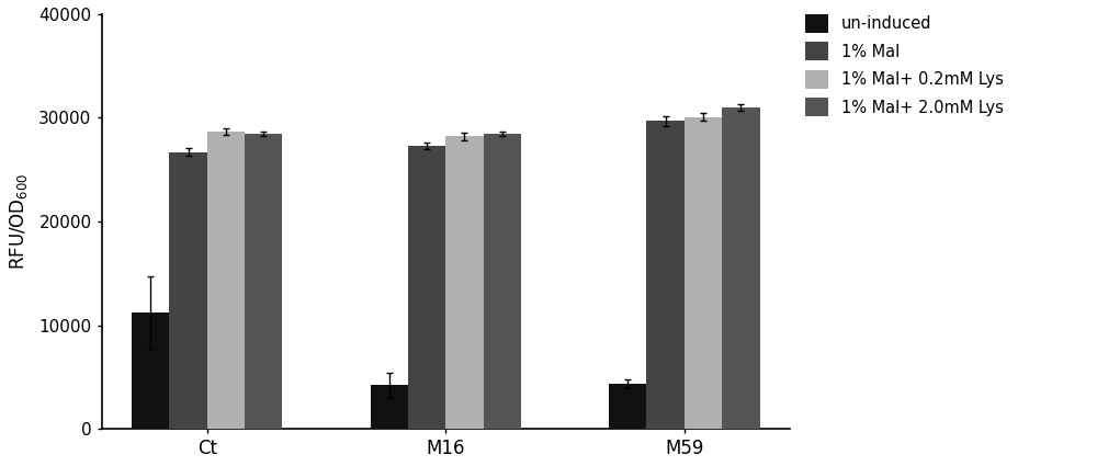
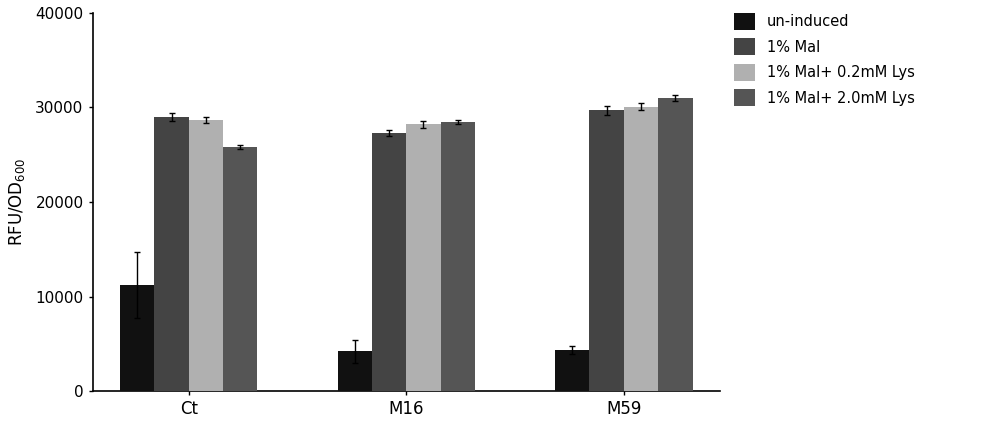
1% Mal/Ct: 26700 -> 29000
1% Mal+ 2.0mM Lys/Ct: 28500 -> 25800
